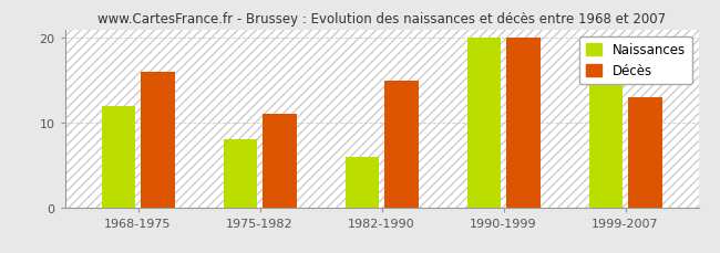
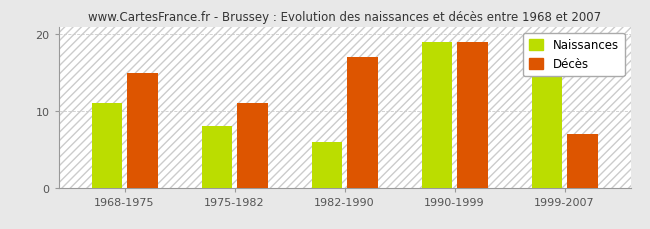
Naissances/1968-1975: 12 -> 11
Décès/1968-1975: 16 -> 15
Décès/1982-1990: 15 -> 17
Naissances/1990-1999: 20 -> 19
Décès/1990-1999: 20 -> 19
Décès/1999-2007: 13 -> 7
